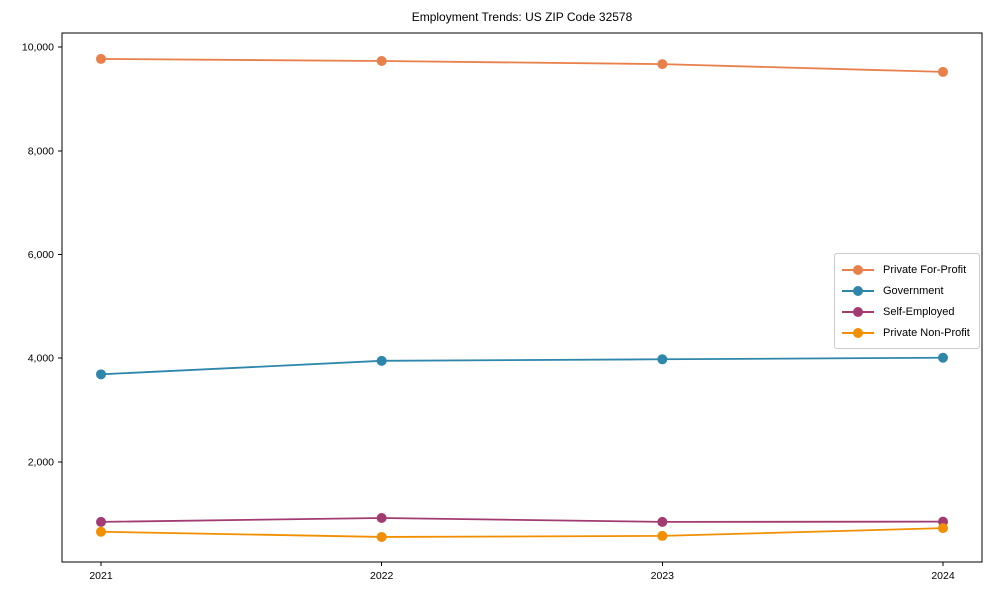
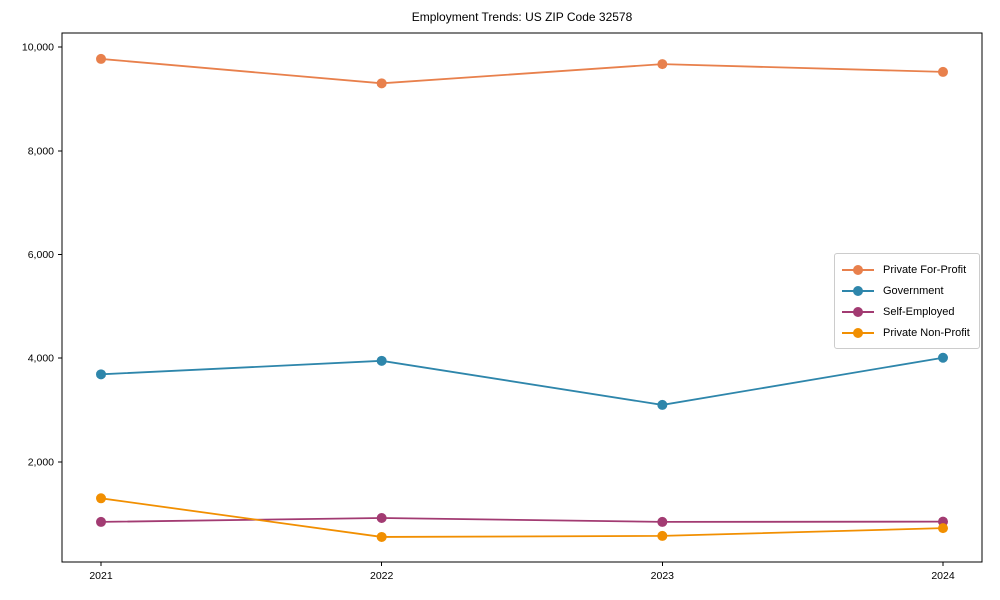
Private Non-Profit/2021: 700 -> 1300
Private For-Profit/2022: 9700 -> 9300
Government/2023: 4000 -> 3100
